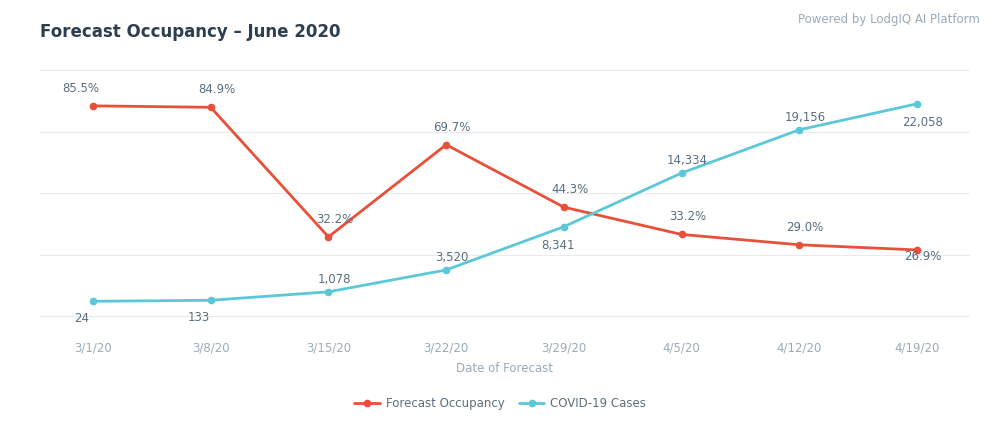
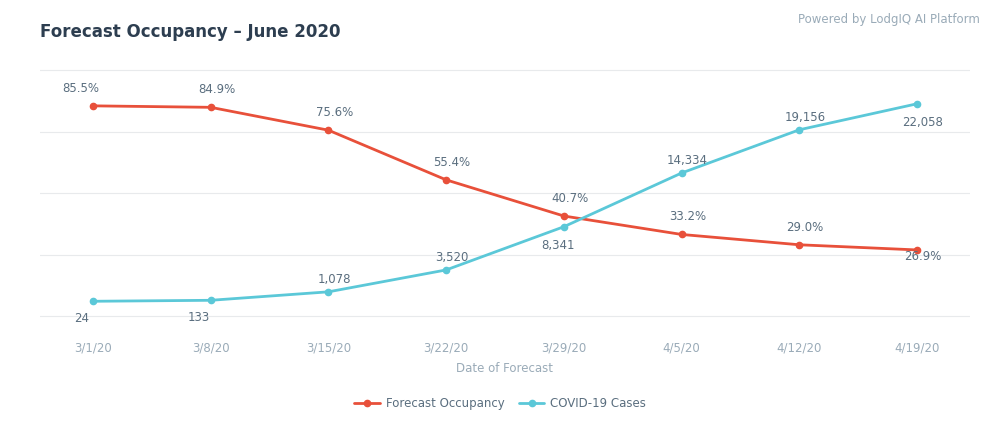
Forecast Occupancy/3/15/20: 32.2% -> 75.6%
Forecast Occupancy/3/22/20: 69.7% -> 55.4%
Forecast Occupancy/3/29/20: 44.3% -> 40.7%
